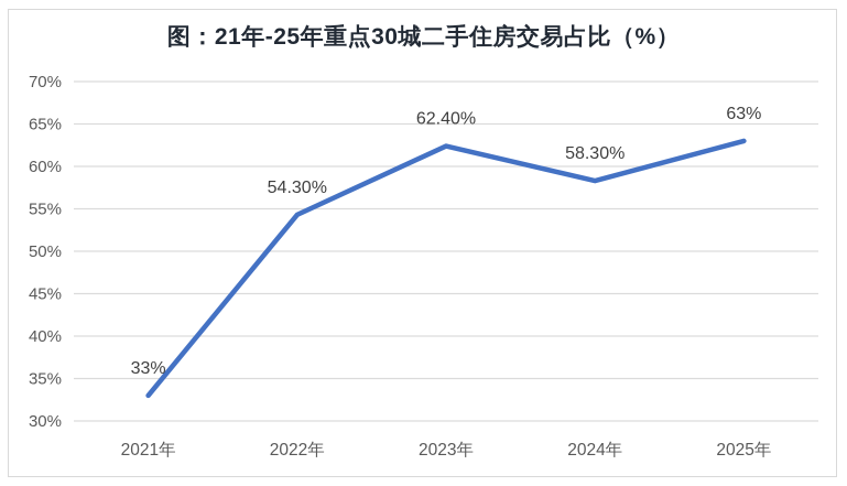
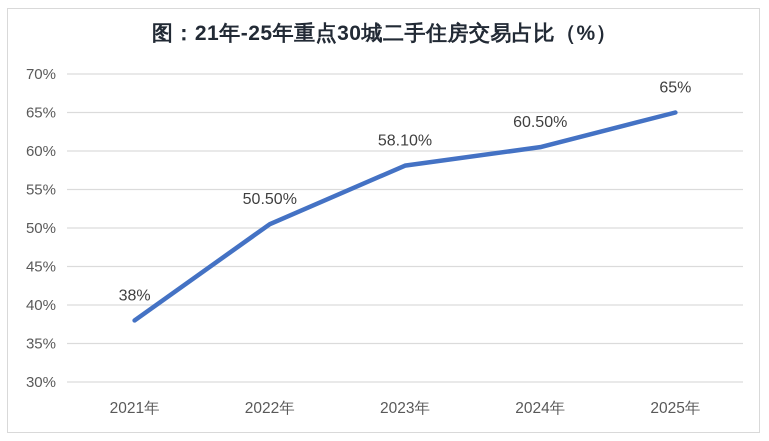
2021年: 33% -> 38%
2022年: 54.30% -> 50.50%
2023年: 62.40% -> 58.10%
2024年: 58.30% -> 60.50%
2025年: 63% -> 65%
